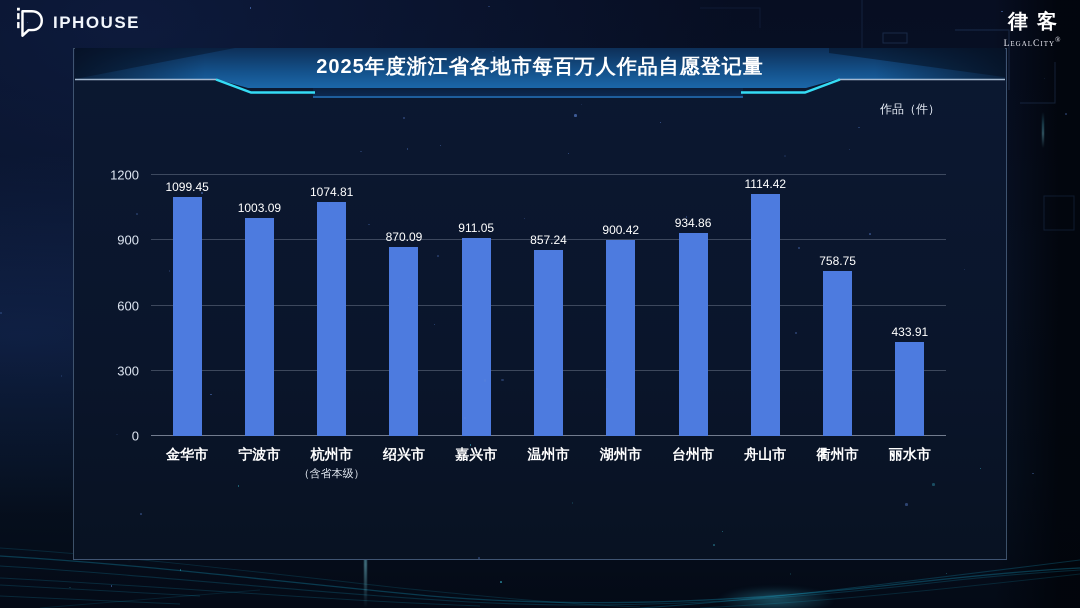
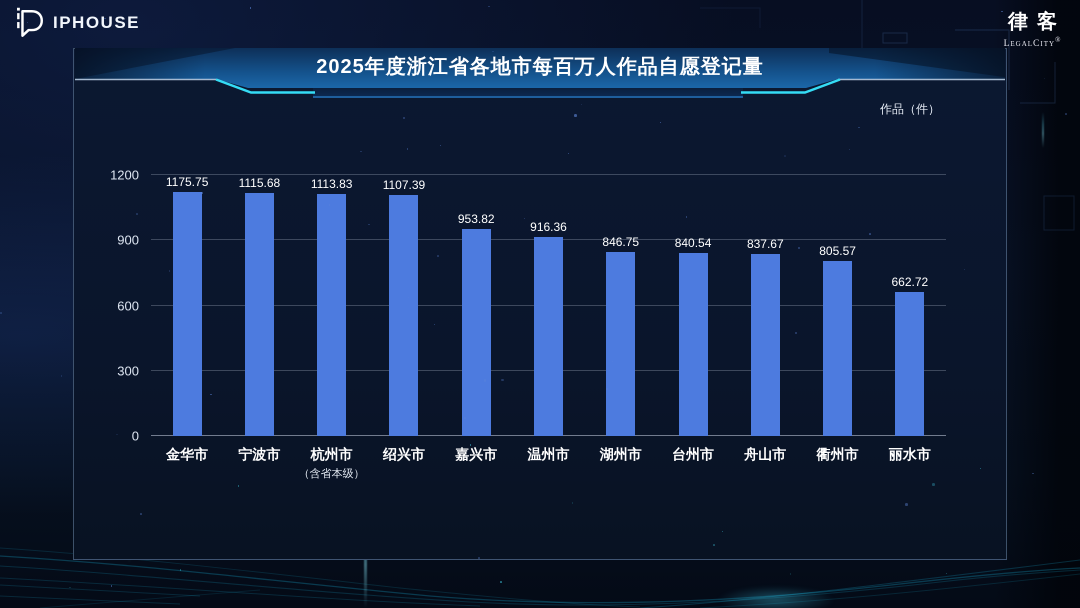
金华市: 1099.45 -> 1175.75
宁波市: 1003.09 -> 1115.68
杭州市: 1074.81 -> 1113.83
绍兴市: 870.09 -> 1107.39
嘉兴市: 911.05 -> 953.82
温州市: 857.24 -> 916.36
湖州市: 900.42 -> 846.75
台州市: 934.86 -> 840.54
舟山市: 1114.42 -> 837.67
衢州市: 758.75 -> 805.57
丽水市: 433.91 -> 662.72
